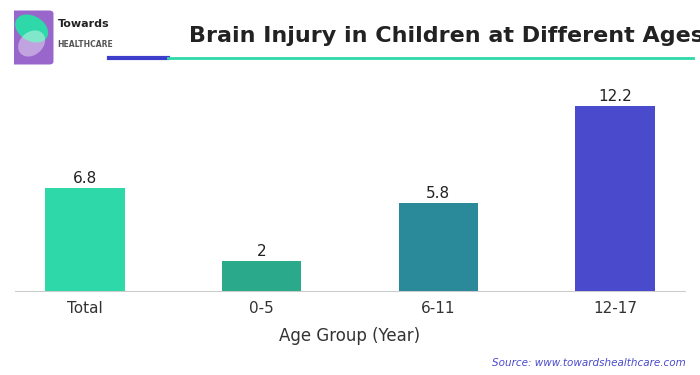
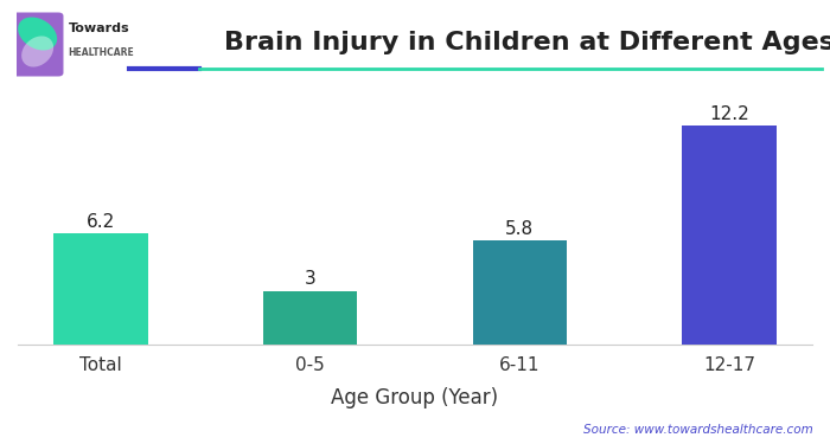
Total: 6.8 -> 6.2
0-5: 2 -> 3
